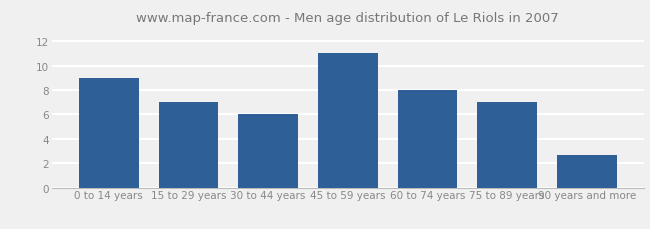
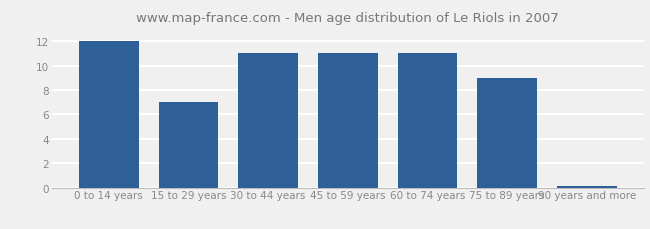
0 to 14 years: 9.0 -> 12.0
30 to 44 years: 6.0 -> 11.0
60 to 74 years: 8.0 -> 11.0
75 to 89 years: 7.0 -> 9.0
90 years and more: 2.7 -> 0.1
